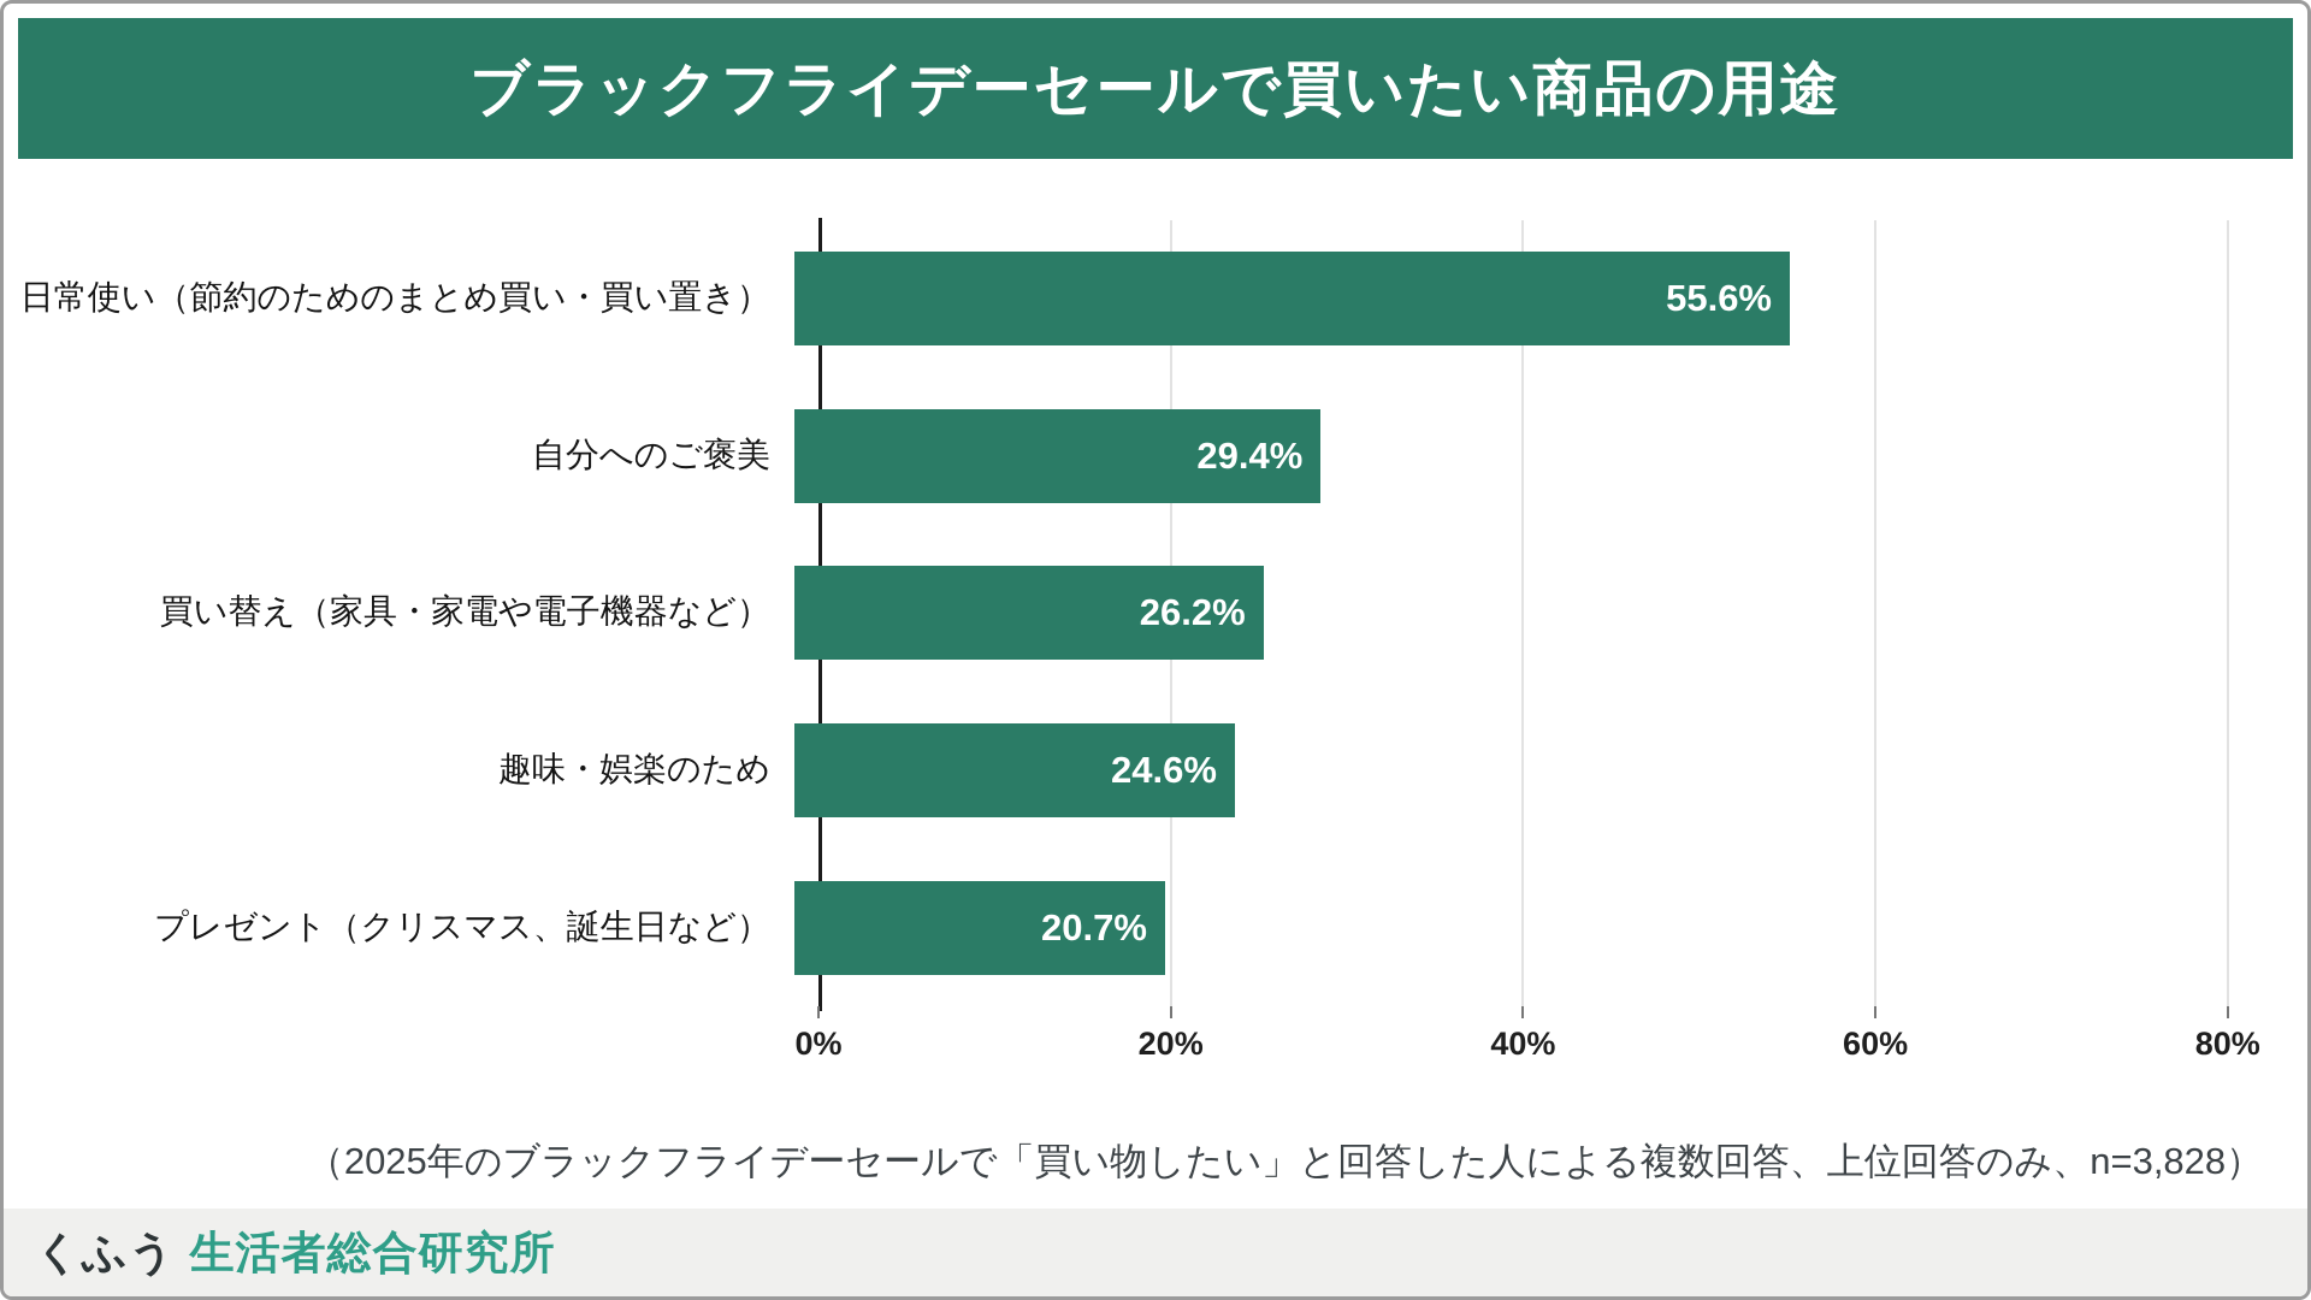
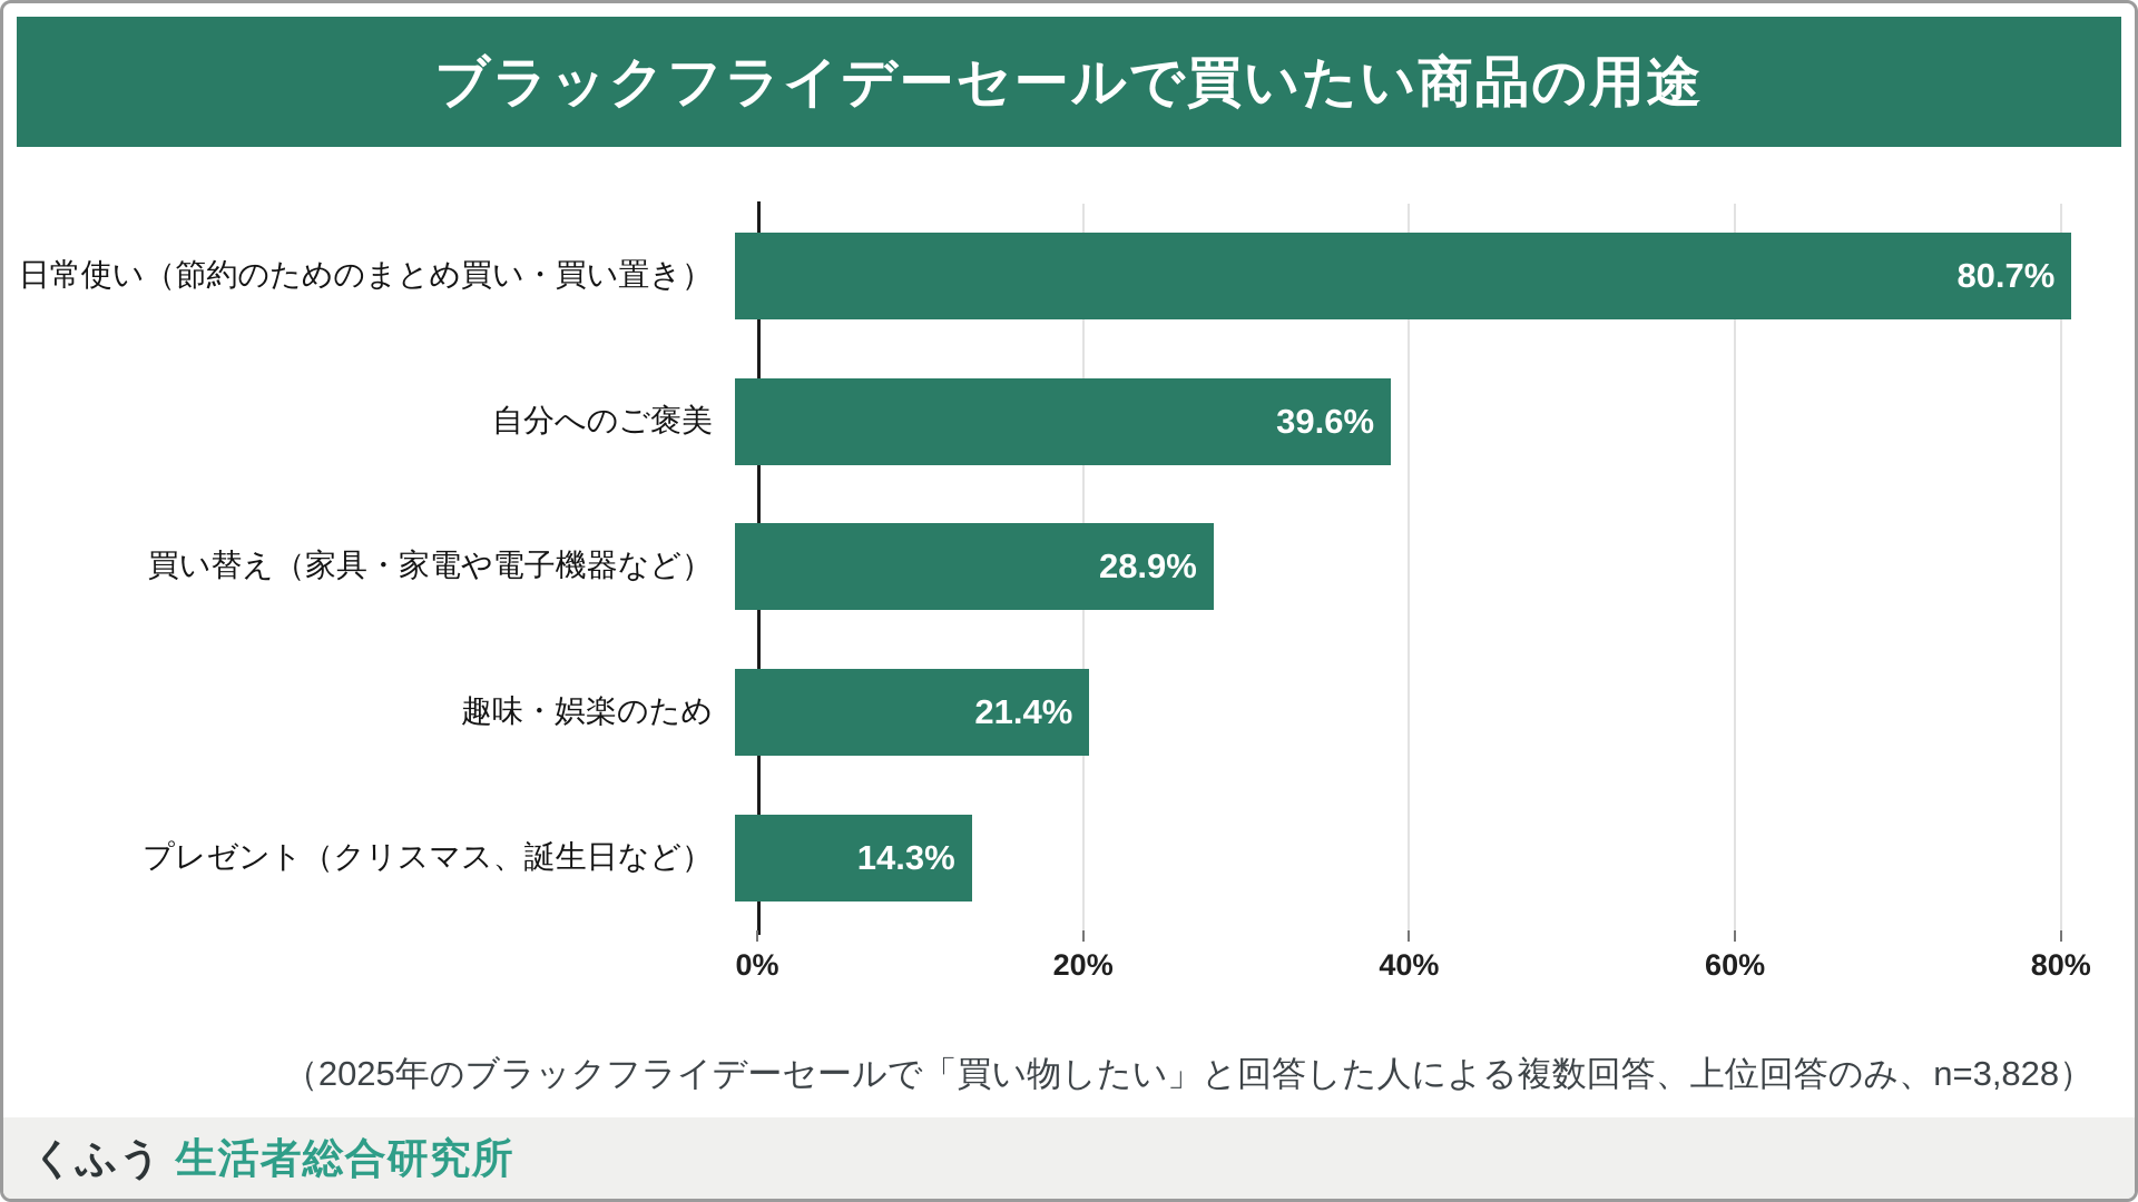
日常使い（節約のためのまとめ買い・買い置き）: 55.6% -> 80.7%
自分へのご褒美: 29.4% -> 39.6%
買い替え（家具・家電や電子機器など）: 26.2% -> 28.9%
趣味・娯楽のため: 24.6% -> 21.4%
プレゼント（クリスマス、誕生日など）: 20.7% -> 14.3%
